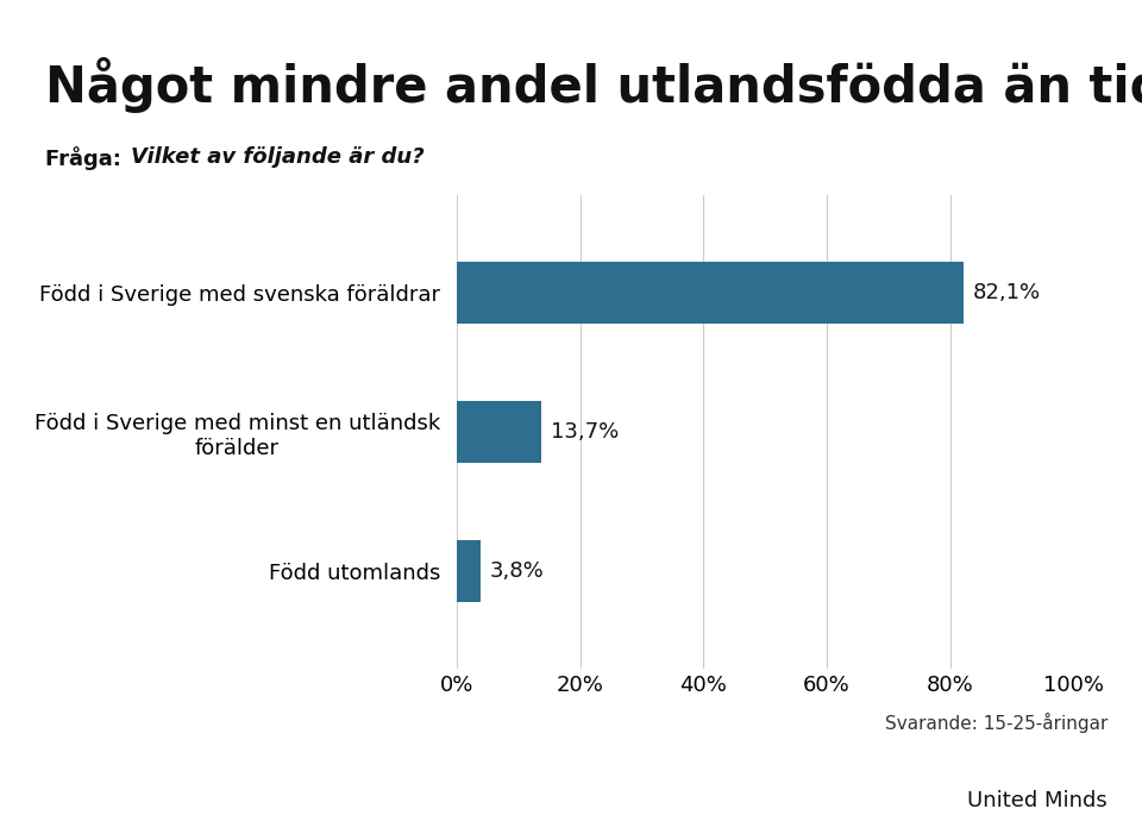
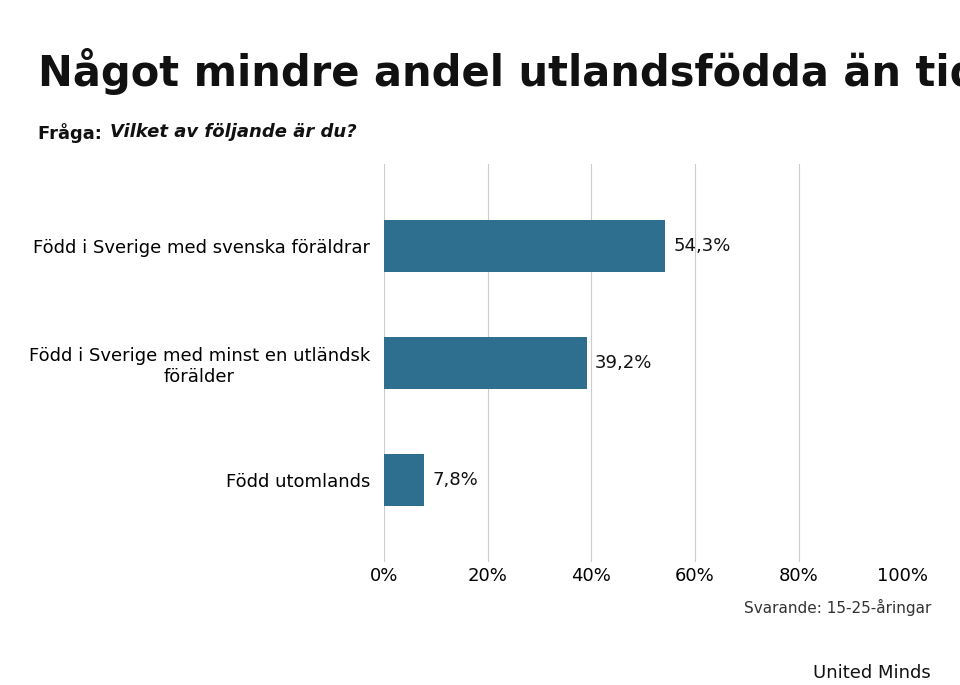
Född i Sverige med svenska föräldrar: 82,1% -> 54,3%
Född i Sverige med minst en utländsk förälder: 13,7% -> 39,2%
Född utomlands: 3,8% -> 7,8%
